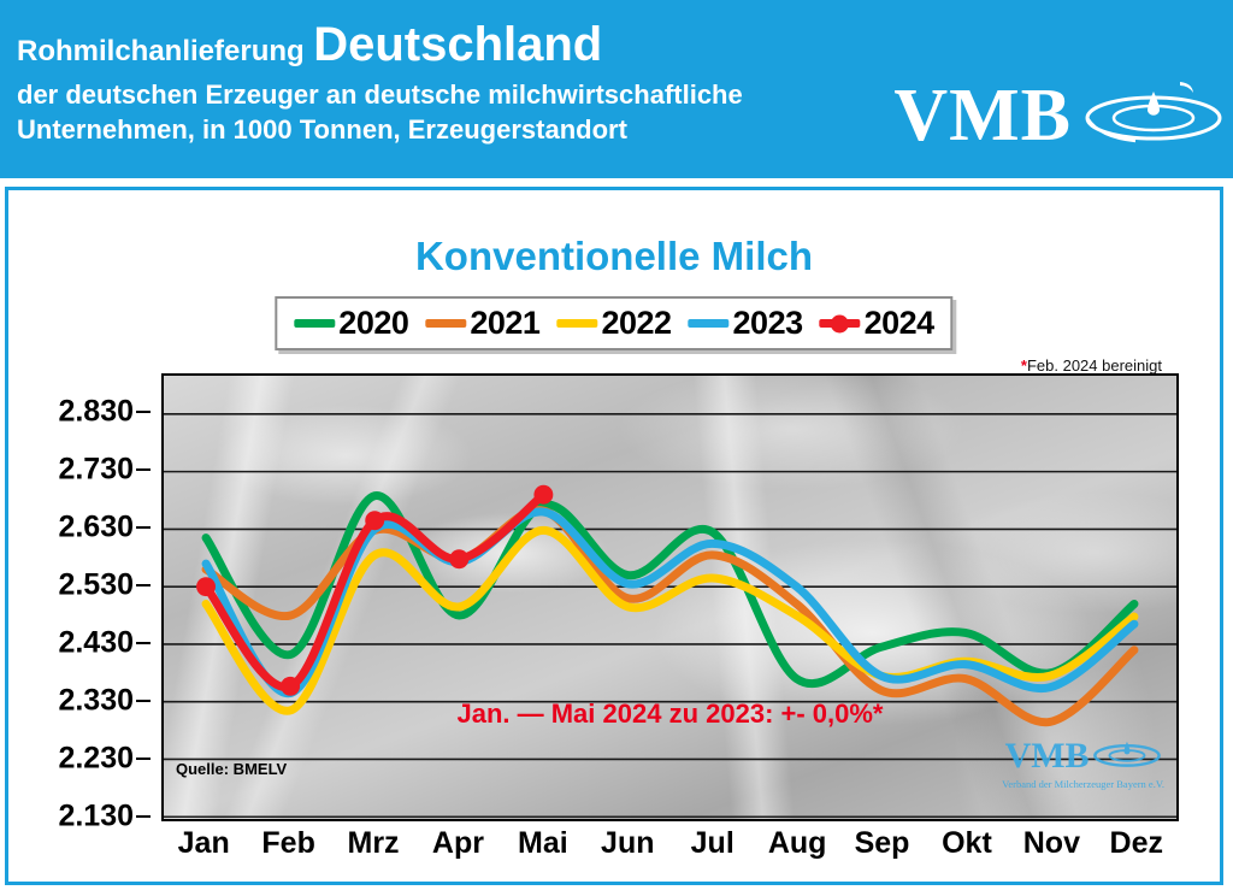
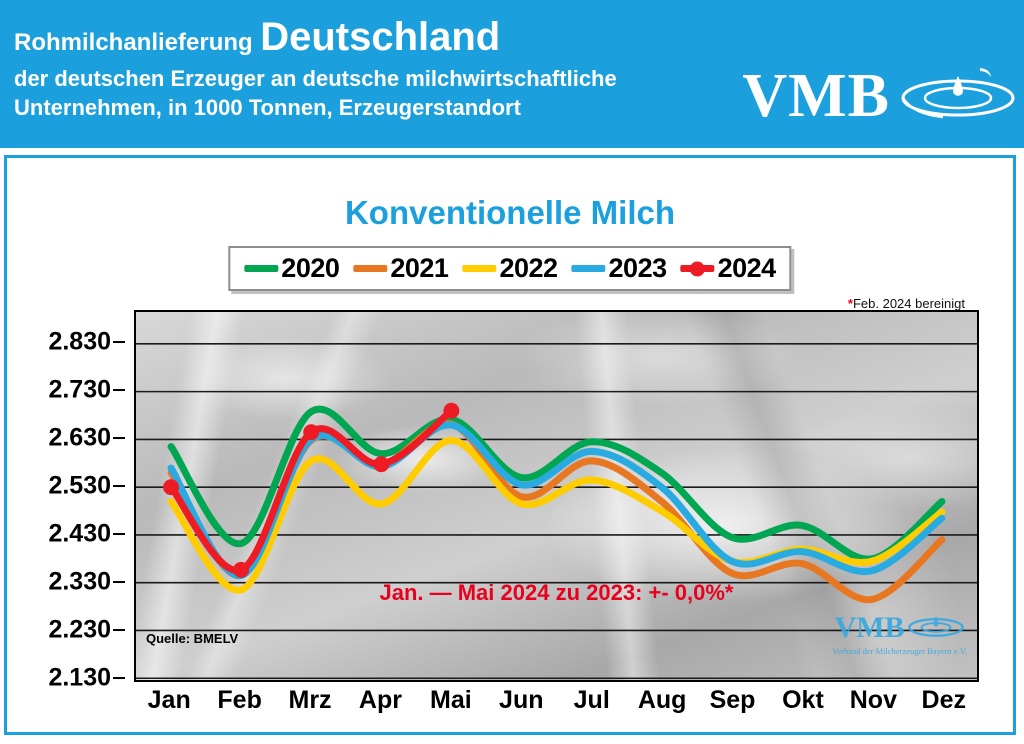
2021/Feb: 2480 -> 2340
2020/Apr: 2480 -> 2600
2020/Aug: 2370 -> 2560
